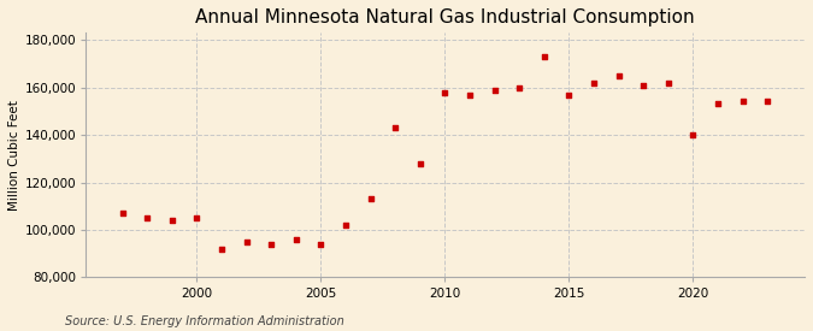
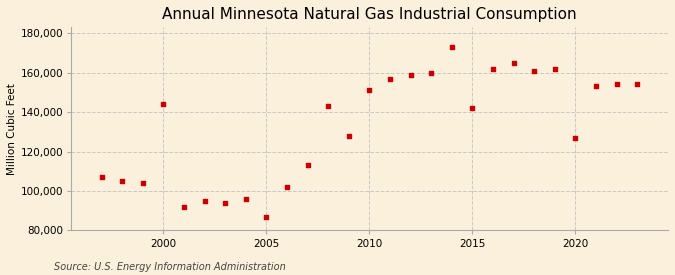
2000: 105,000 -> 144,000
2005: 94,000 -> 87,000
2010: 158,000 -> 151,000
2015: 157,000 -> 142,000
2020: 140,000 -> 127,000
